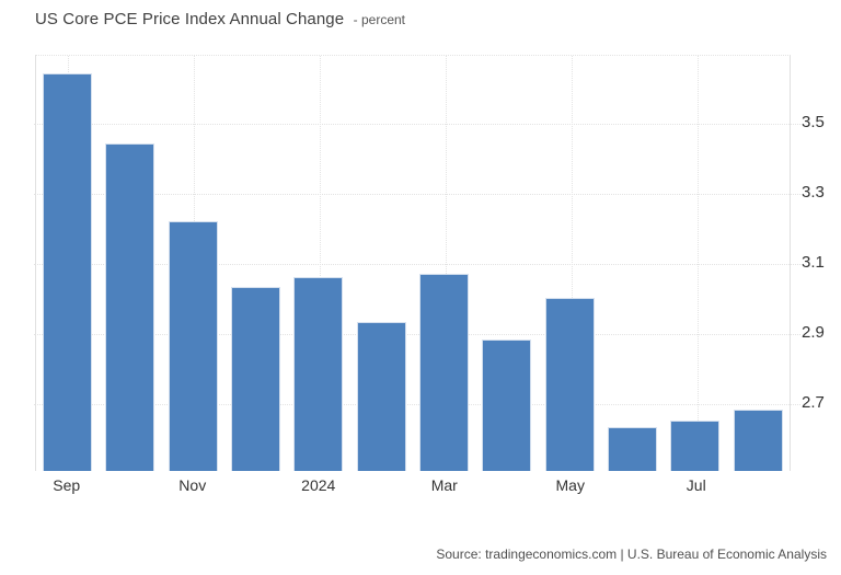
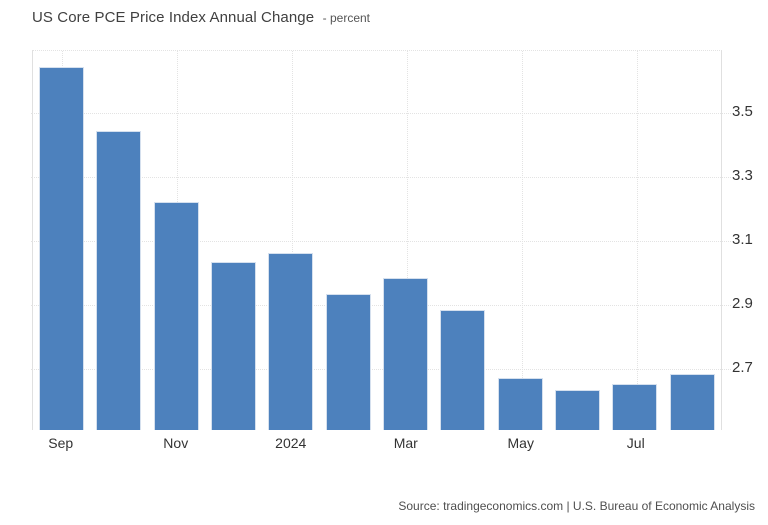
Mar: 3.07 -> 2.98
May: 3.00 -> 2.67
